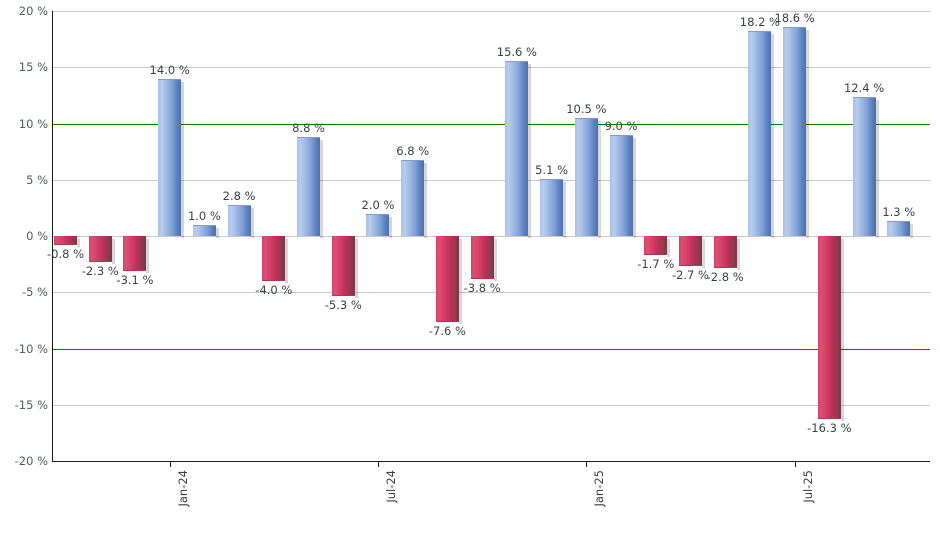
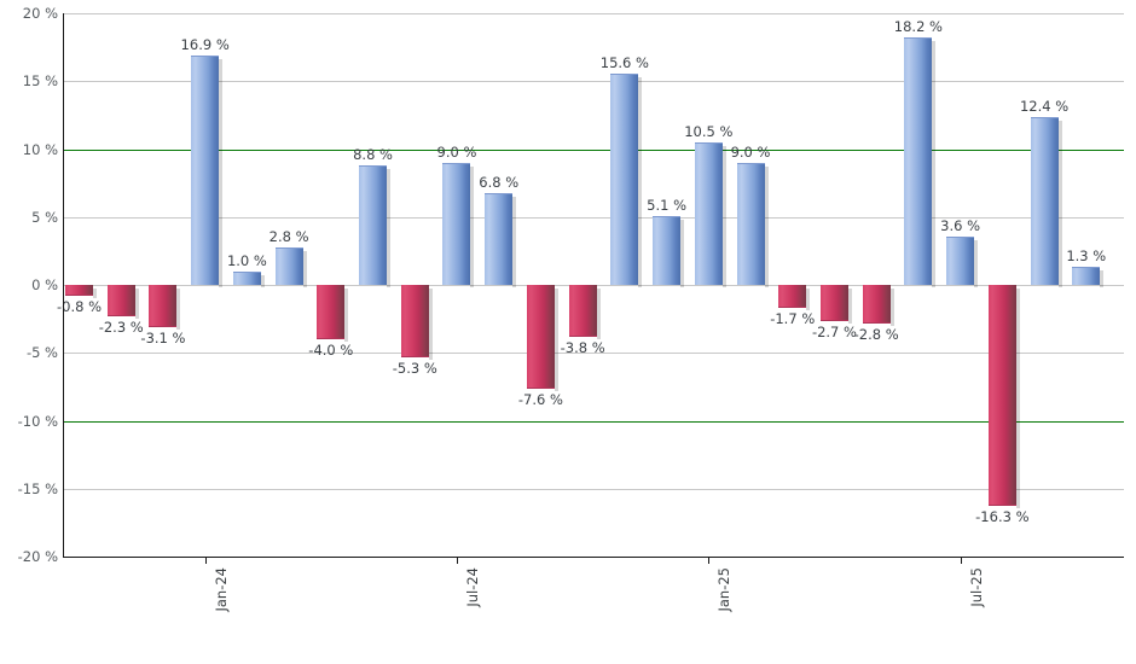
Jan-24: 14.0 -> 16.9
Jul-24: 2.0 -> 9.0
Jul-25: 18.6 -> 3.6
